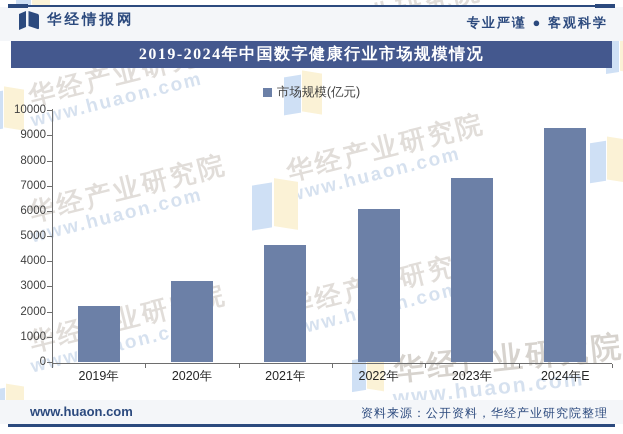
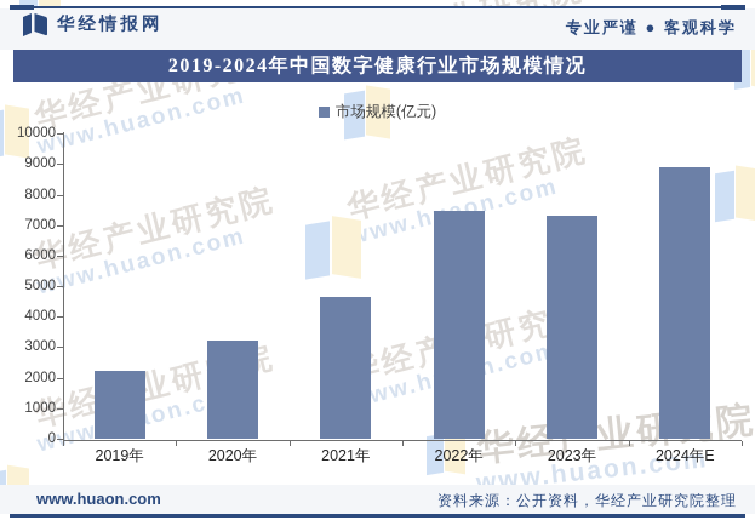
2022年: 6100 -> 7500
2024年E: 9300 -> 8900
